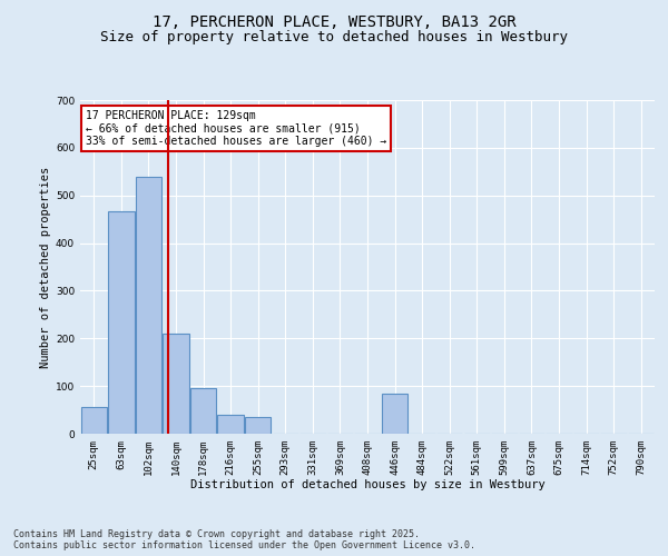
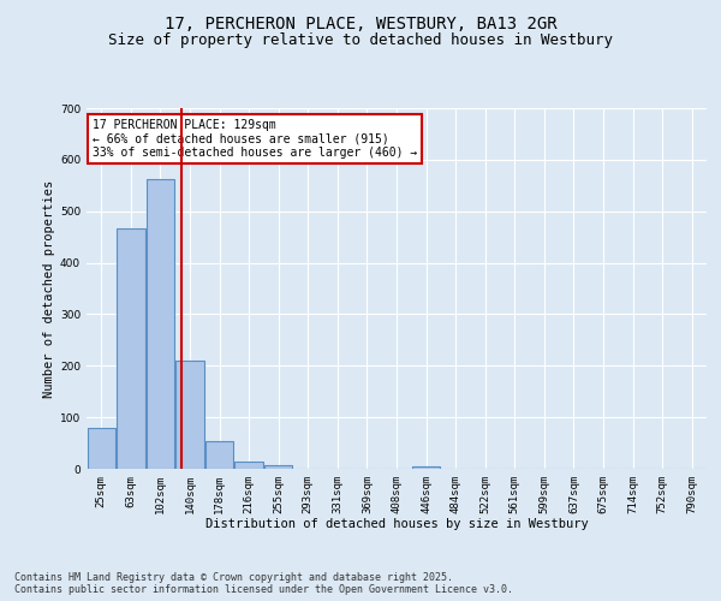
25sqm: 55 -> 80
102sqm: 540 -> 562
178sqm: 95 -> 53
216sqm: 40 -> 15
255sqm: 35 -> 8
446sqm: 85 -> 5
